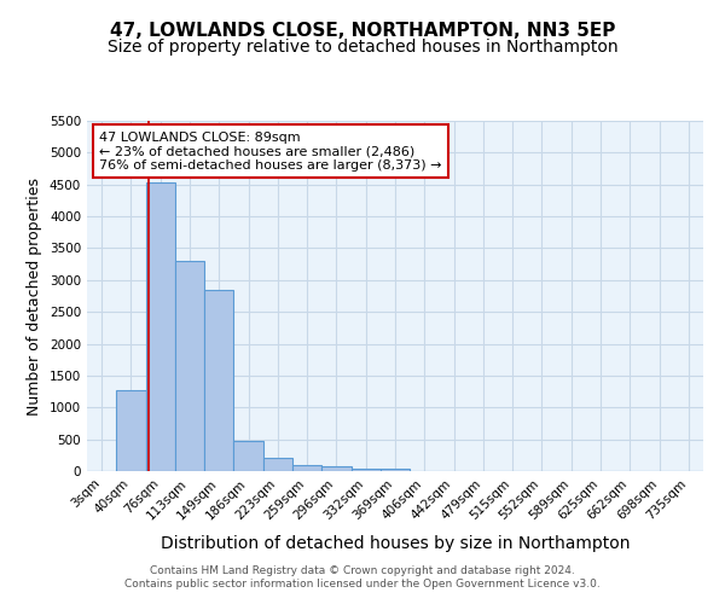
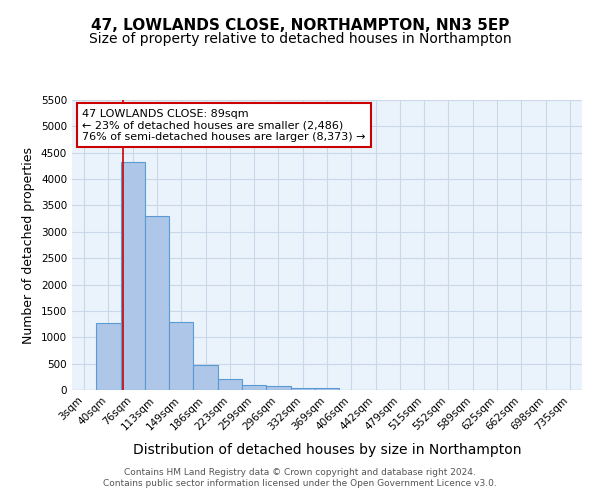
76sqm: 4540 -> 4330
149sqm: 2840 -> 1290
